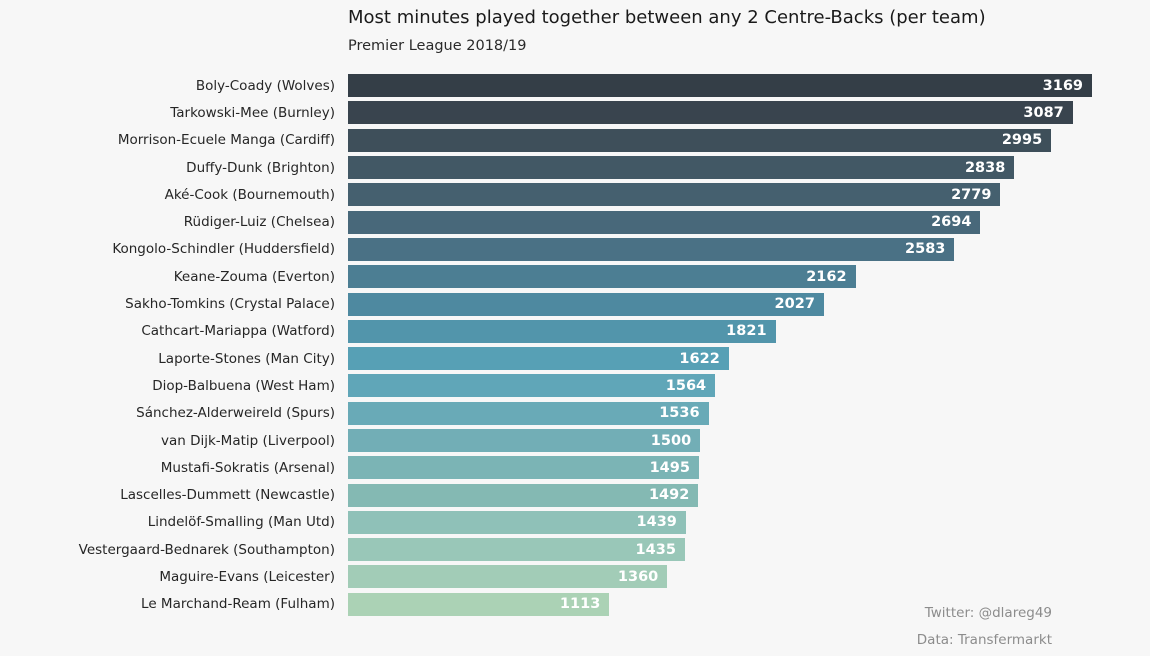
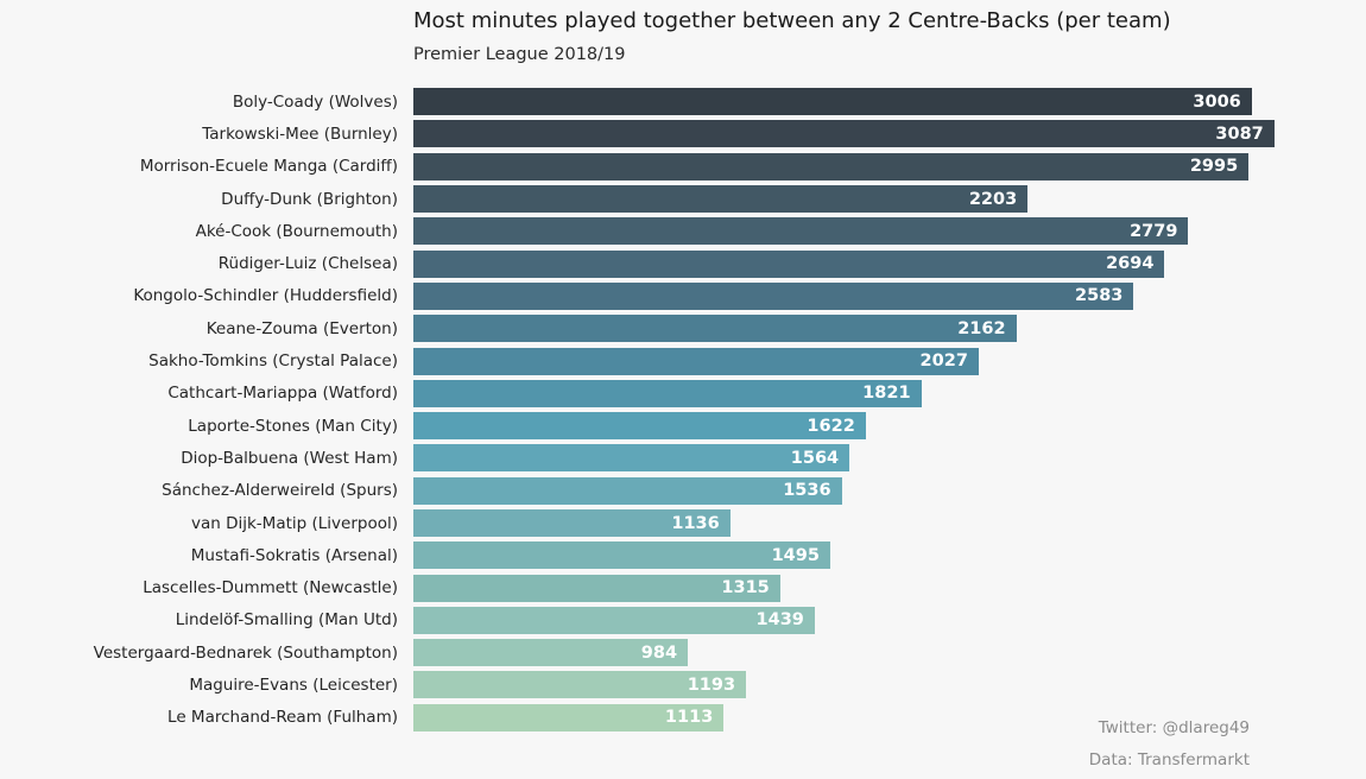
Boly-Coady (Wolves): 3169 -> 3006
Duffy-Dunk (Brighton): 2838 -> 2203
van Dijk-Matip (Liverpool): 1500 -> 1136
Lascelles-Dummett (Newcastle): 1492 -> 1315
Vestergaard-Bednarek (Southampton): 1435 -> 984
Maguire-Evans (Leicester): 1360 -> 1193
